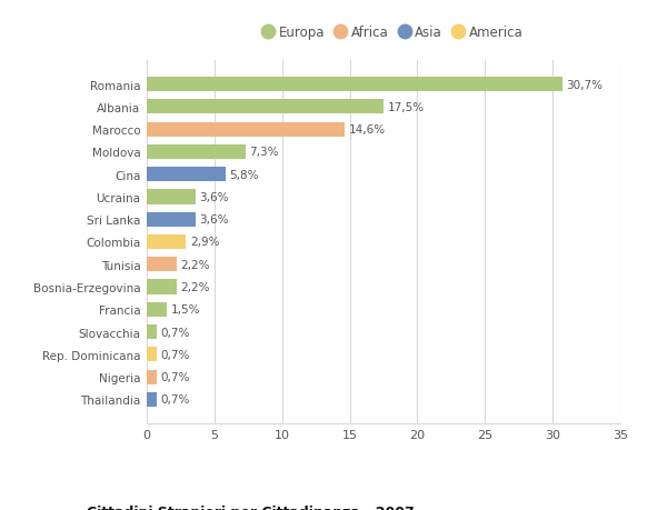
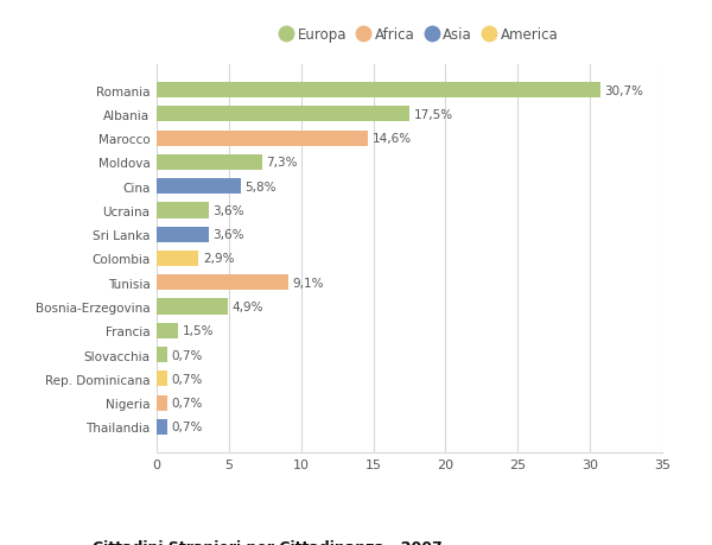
Tunisia: 2,2% -> 9,1%
Bosnia-Erzegovina: 2,2% -> 4,9%
